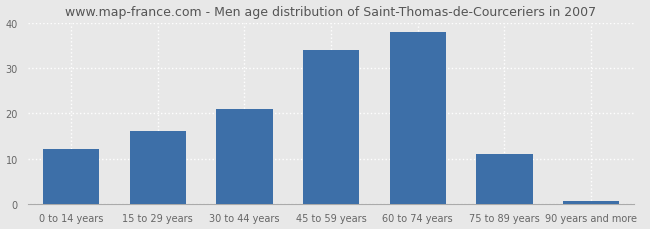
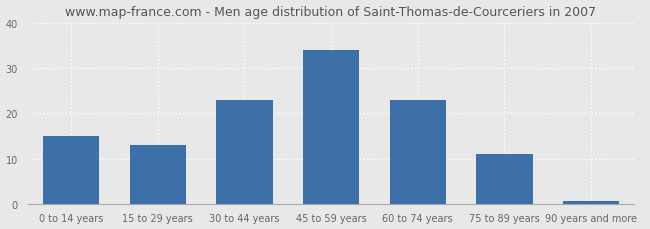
0 to 14 years: 12.0 -> 15.0
15 to 29 years: 16.0 -> 13.0
30 to 44 years: 21.0 -> 23.0
60 to 74 years: 38.0 -> 23.0
